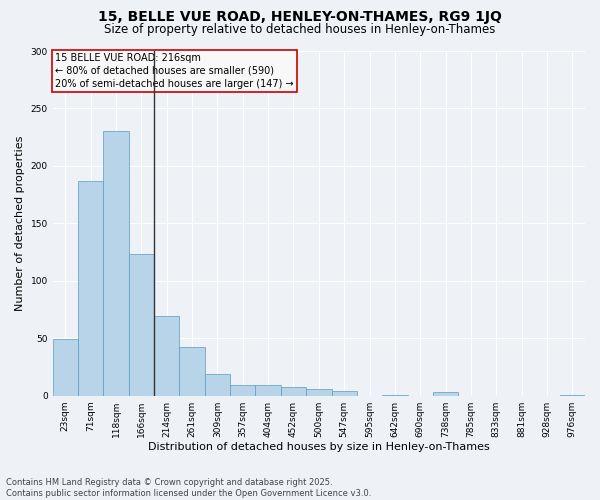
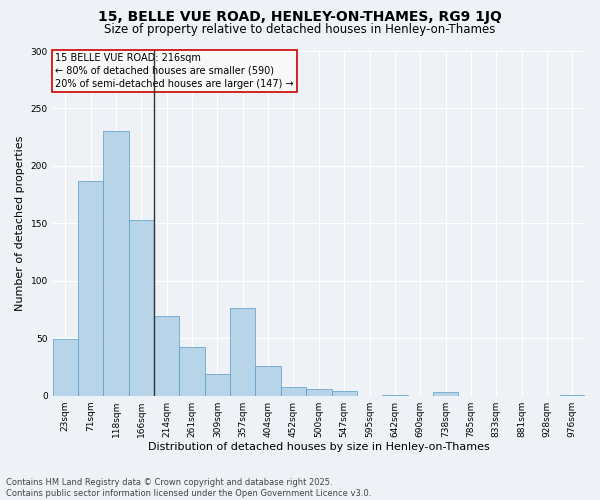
166sqm: 123 -> 153
357sqm: 9 -> 76
404sqm: 9 -> 26
